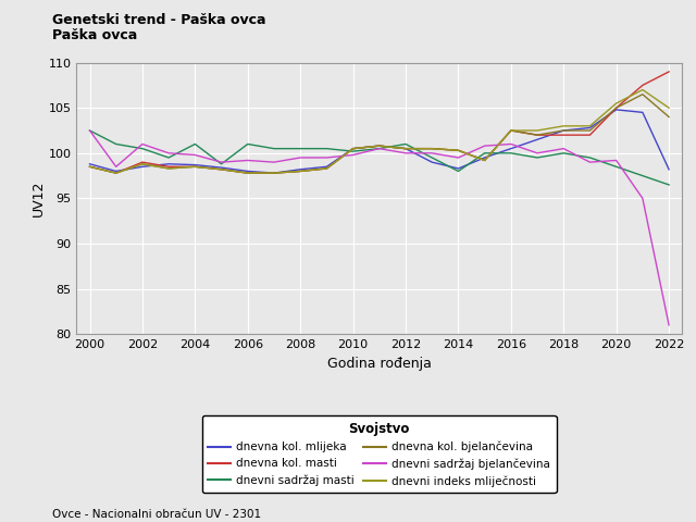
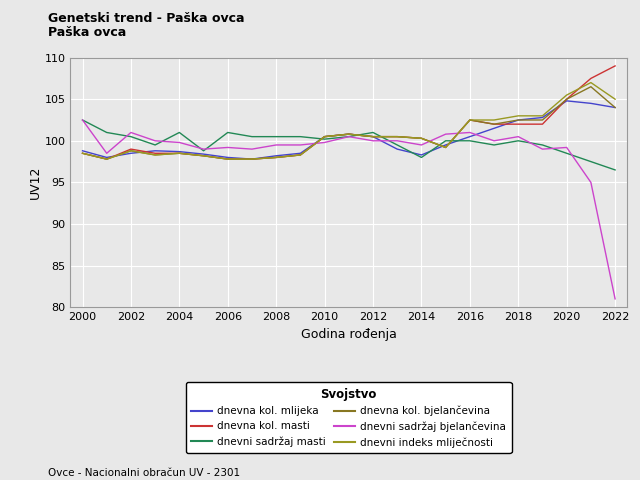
dnevna kol. mlijeka/2022: 98.2 -> 104.0
